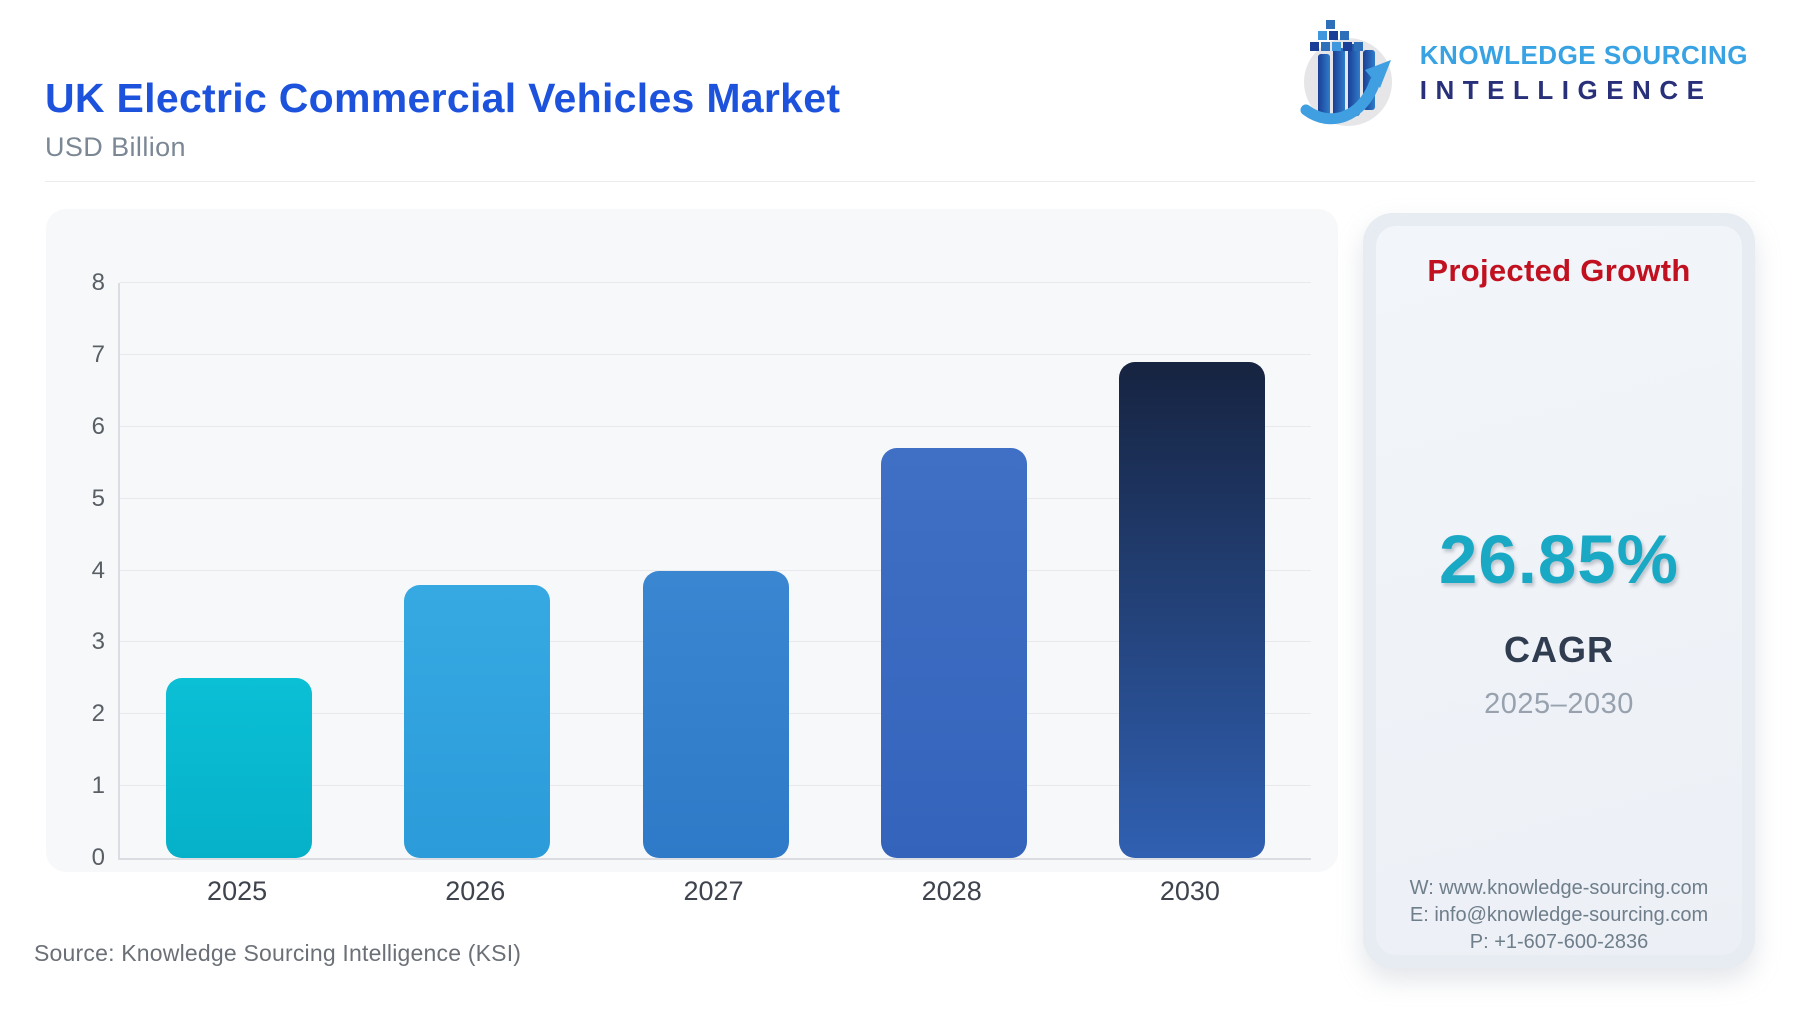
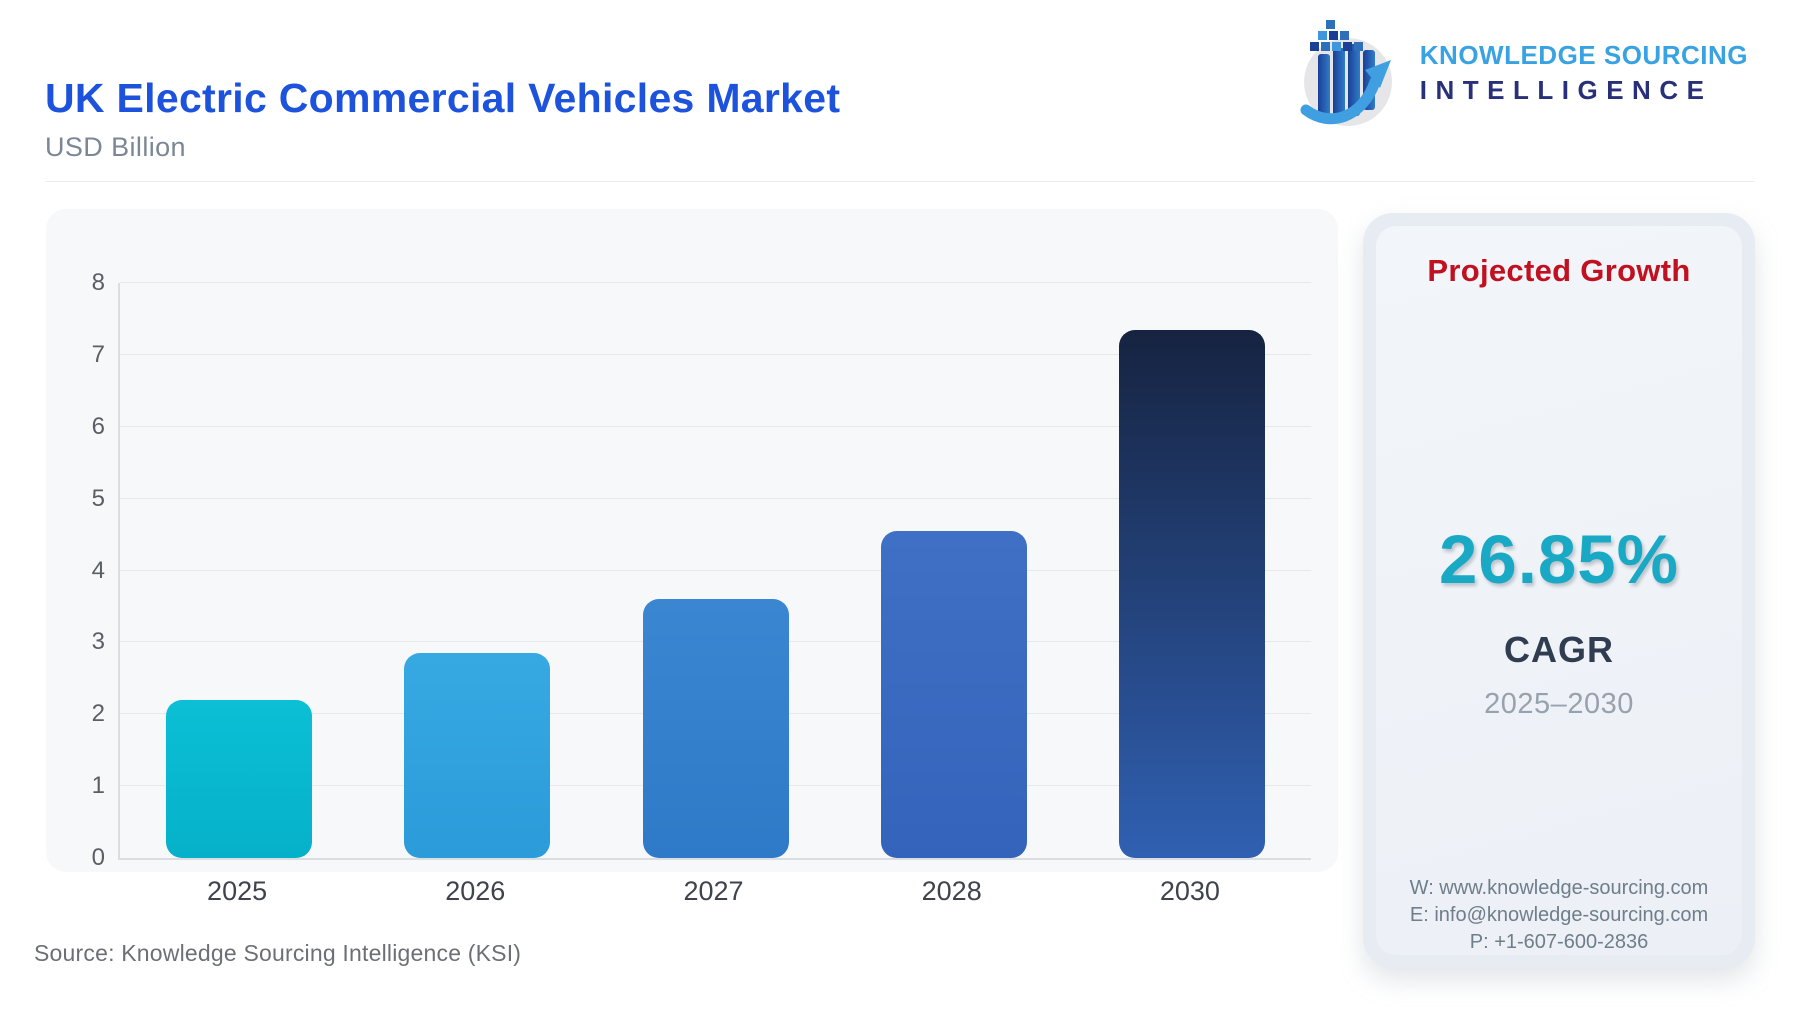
2025: 2.5 -> 2.2
2026: 3.8 -> 2.9
2027: 4.0 -> 3.6
2028: 5.7 -> 4.5
2030: 6.9 -> 7.3
